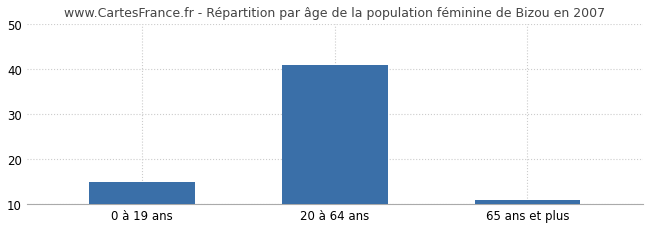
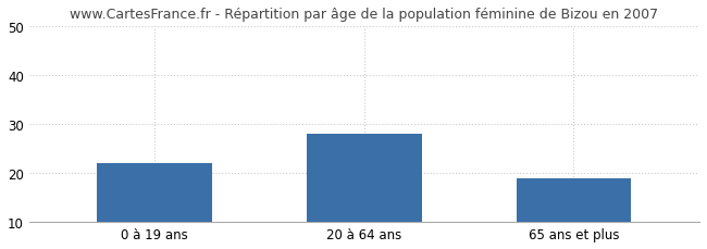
0 à 19 ans: 15 -> 22
20 à 64 ans: 41 -> 28
65 ans et plus: 11 -> 19
